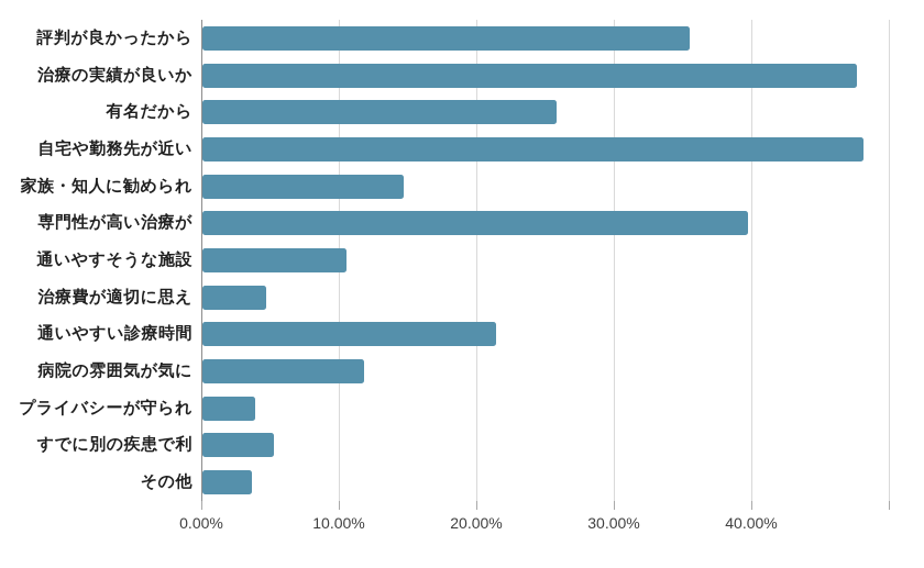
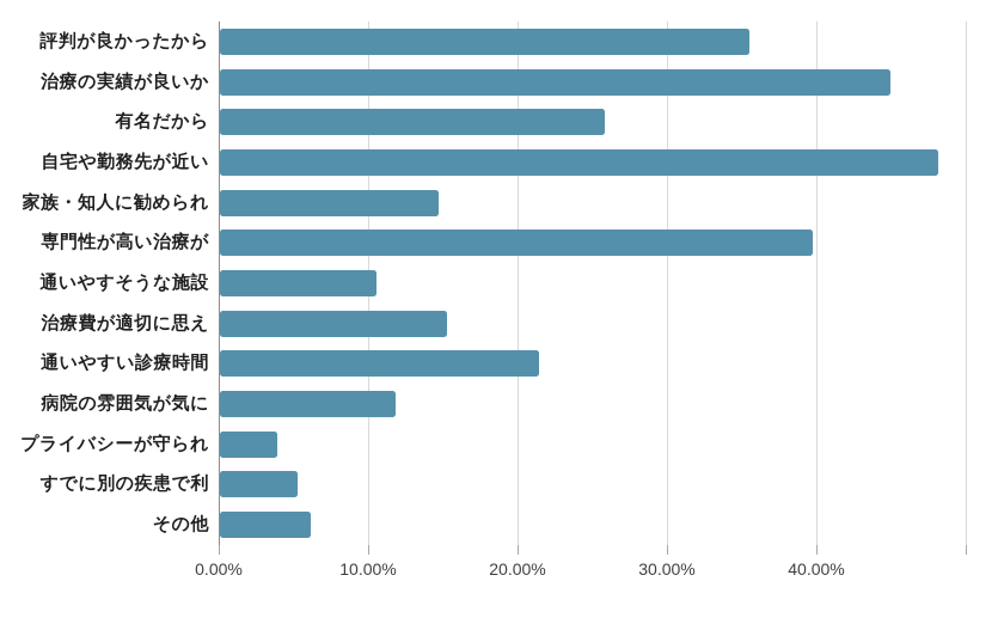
治療の実績が良いか: 47.6% -> 44.9%
治療費が適切に思え: 4.7% -> 15.2%
その他: 3.6% -> 6.1%
